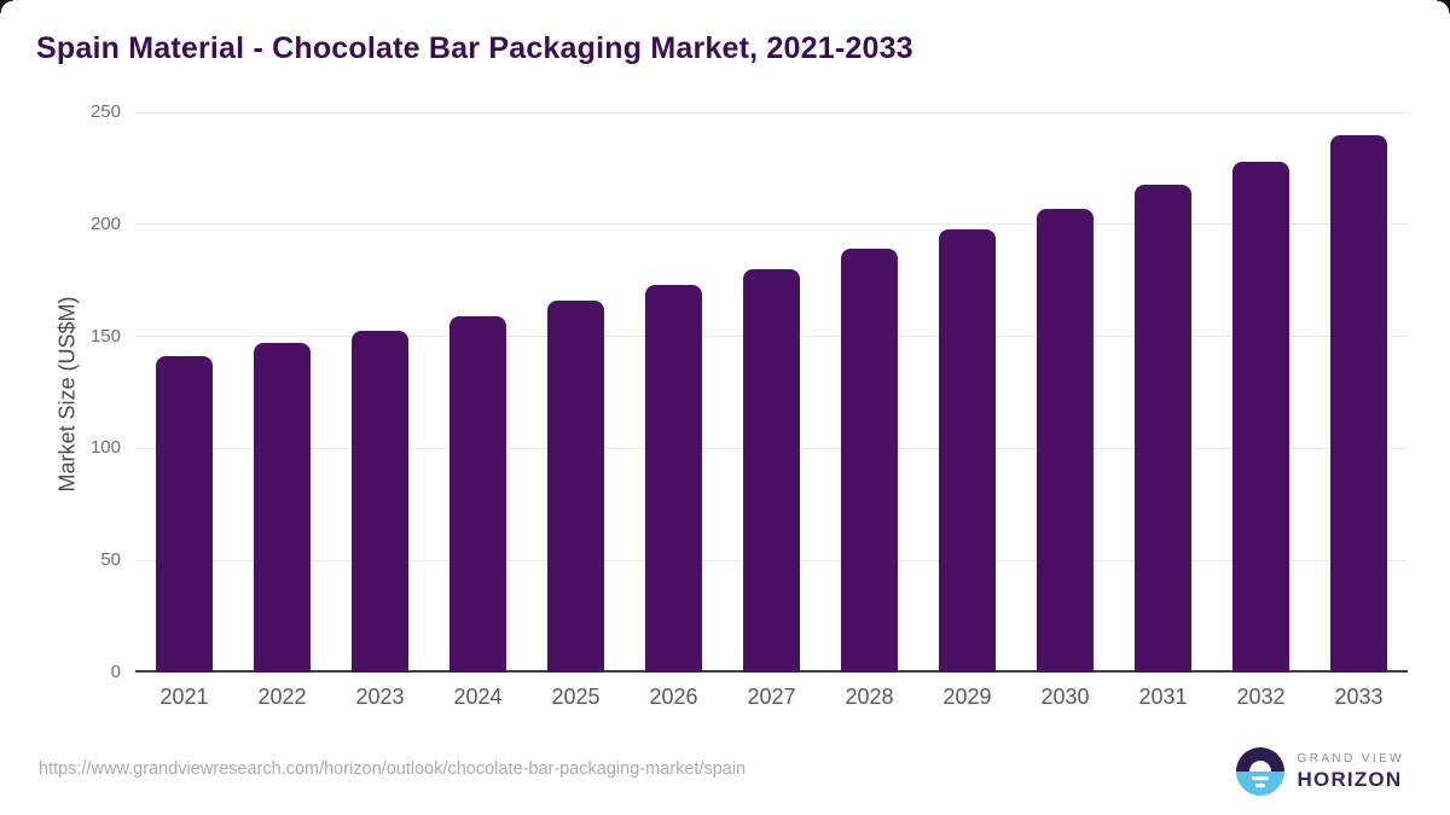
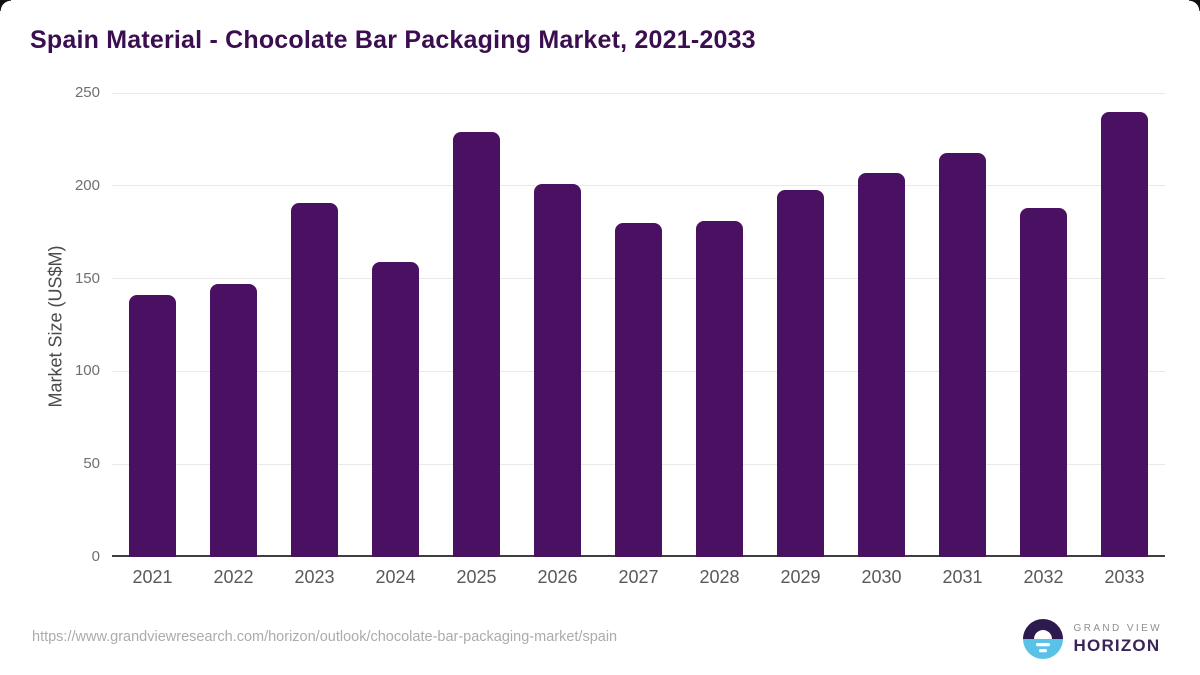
2023: 152 -> 191
2025: 166 -> 229
2026: 173 -> 201
2028: 189 -> 181
2032: 228 -> 188
